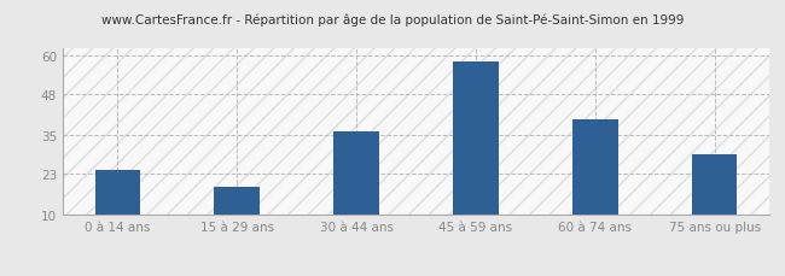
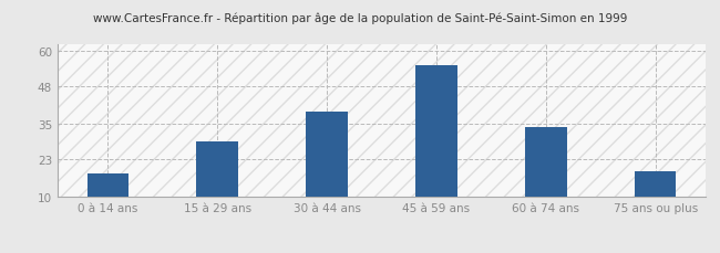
0 à 14 ans: 24 -> 18
15 à 29 ans: 19 -> 29
30 à 44 ans: 36 -> 39
45 à 59 ans: 58 -> 55
60 à 74 ans: 40 -> 34
75 ans ou plus: 29 -> 19
